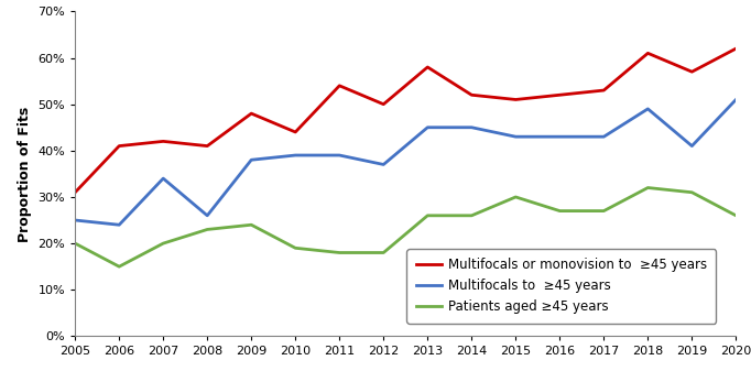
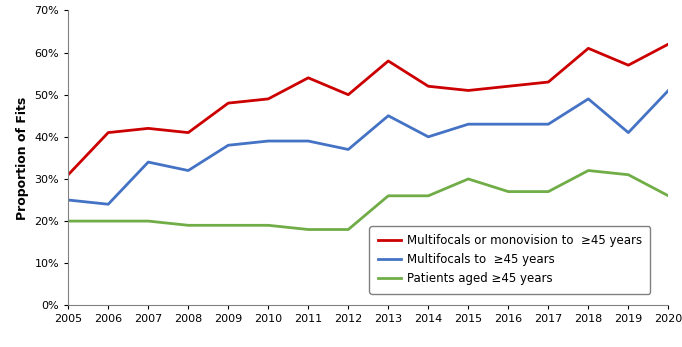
Patients aged ≥45 years/2006: 15% -> 20%
Multifocals to ≥45 years/2008: 26% -> 32%
Patients aged ≥45 years/2008: 23% -> 19%
Patients aged ≥45 years/2009: 24% -> 19%
Multifocals or monovision to ≥45 years/2010: 44% -> 49%
Multifocals to ≥45 years/2014: 45% -> 40%
